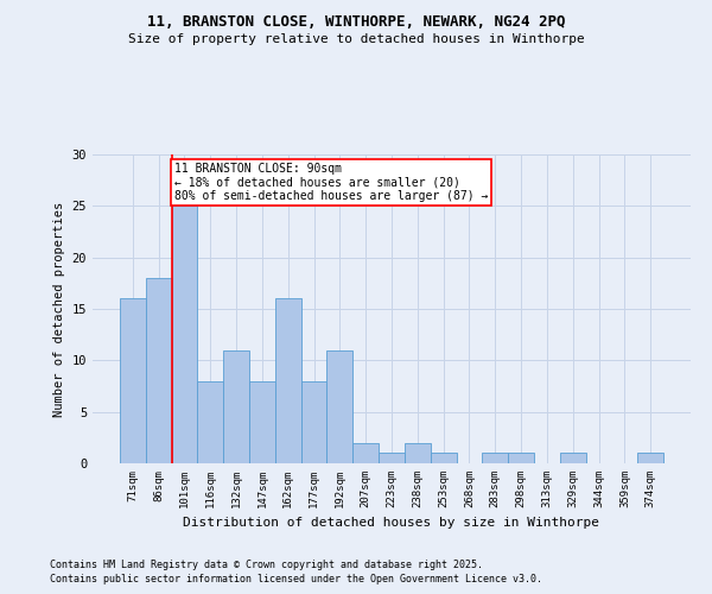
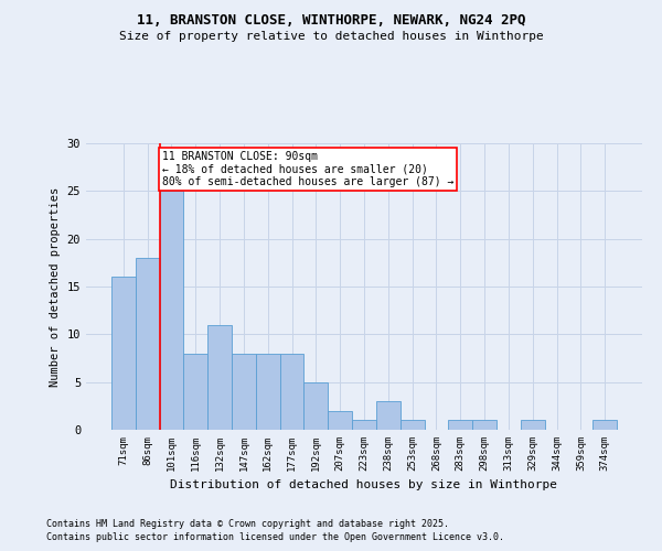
162sqm: 16 -> 8
192sqm: 11 -> 5
238sqm: 2 -> 3
